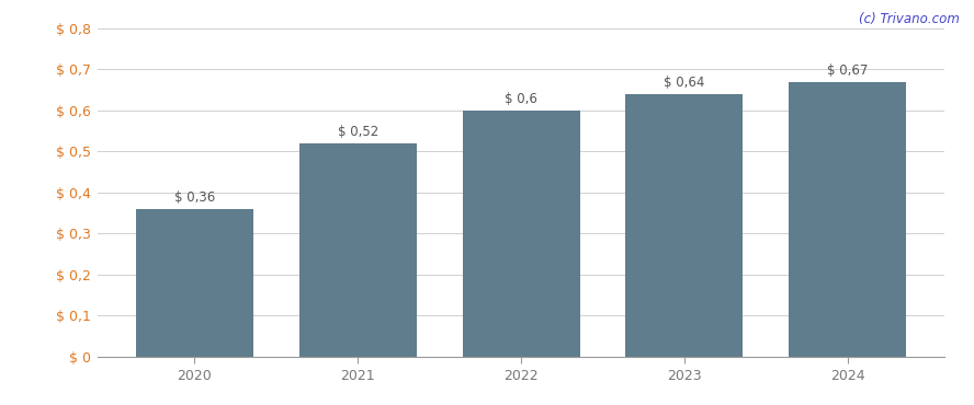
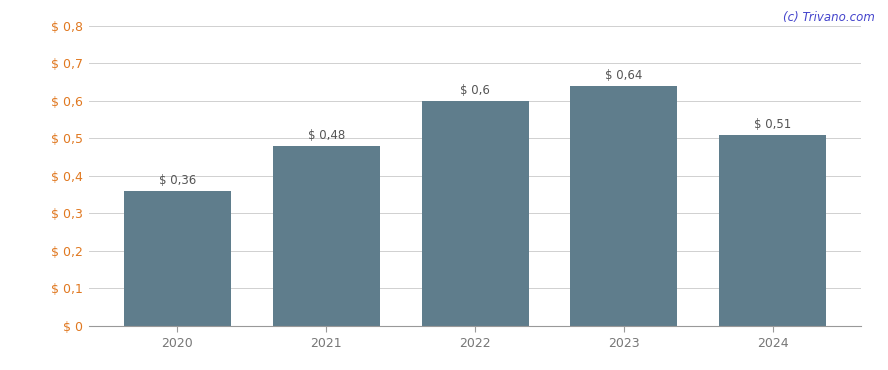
2021: 0,52 -> 0,48
2024: 0,67 -> 0,51
